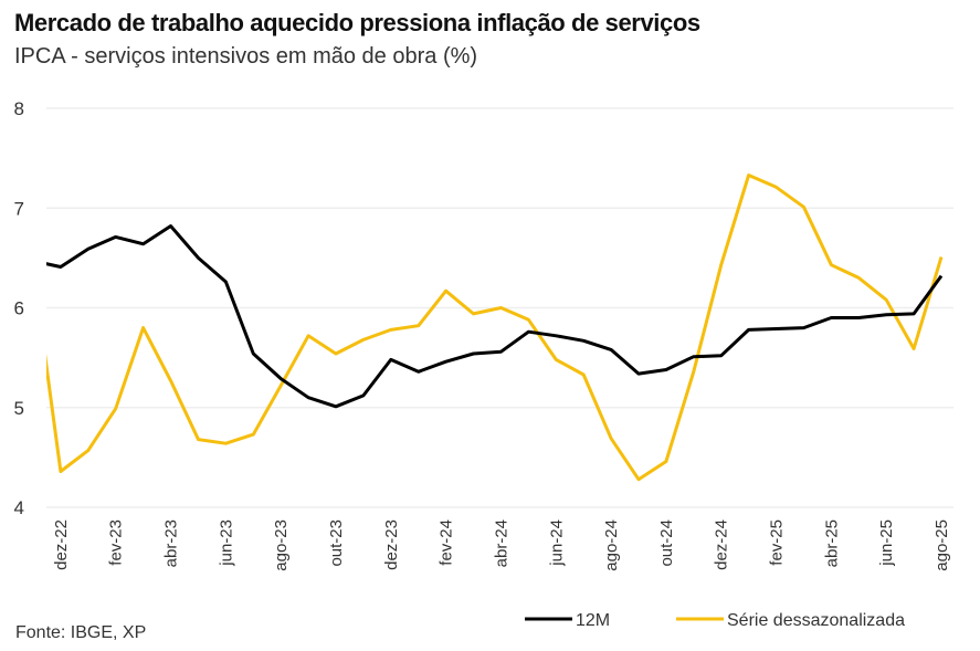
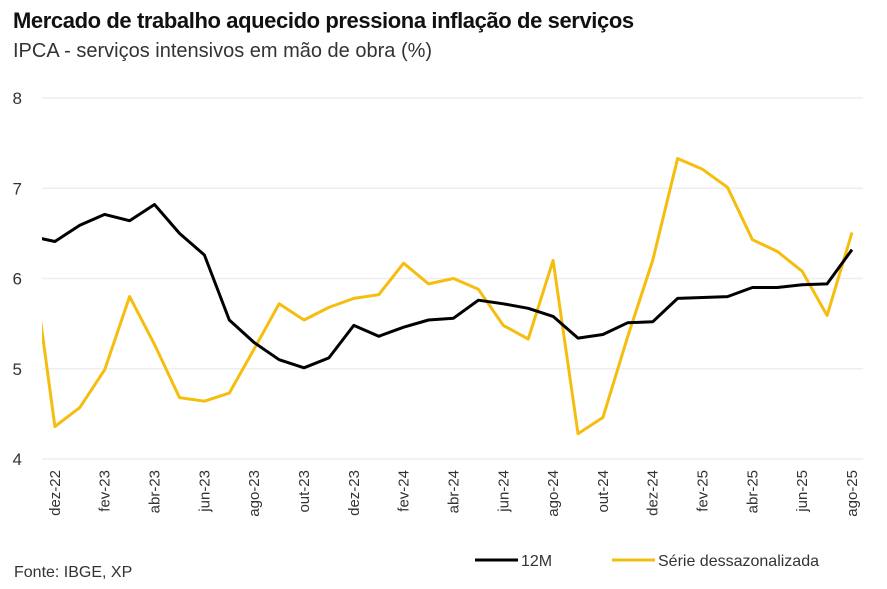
Série dessazonalizada/ago-24: 4.7 -> 6.2
Série dessazonalizada/dez-24: 6.4 -> 6.2
